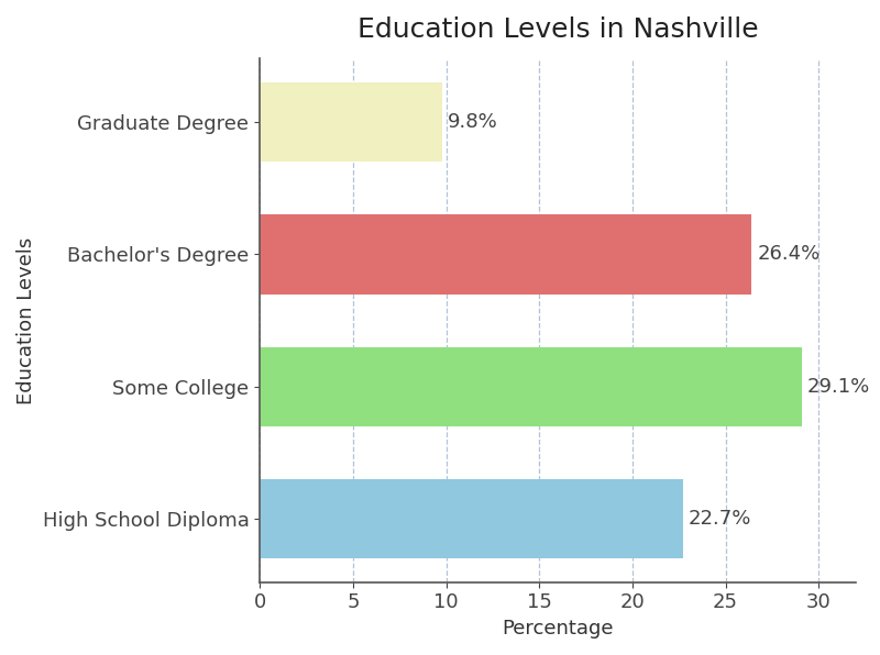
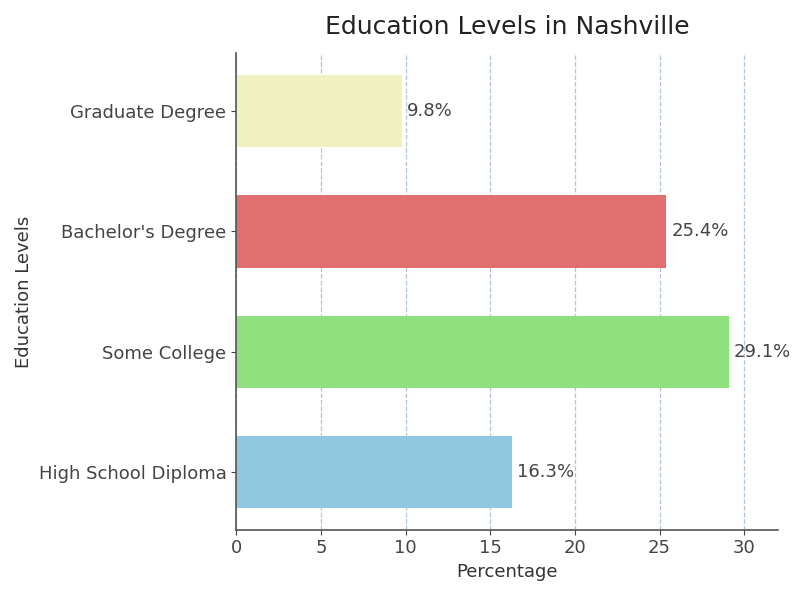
Bachelor's Degree: 26.4% -> 25.4%
High School Diploma: 22.7% -> 16.3%
